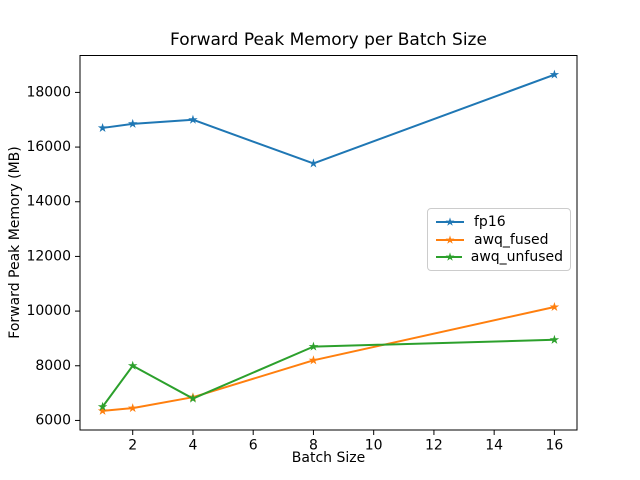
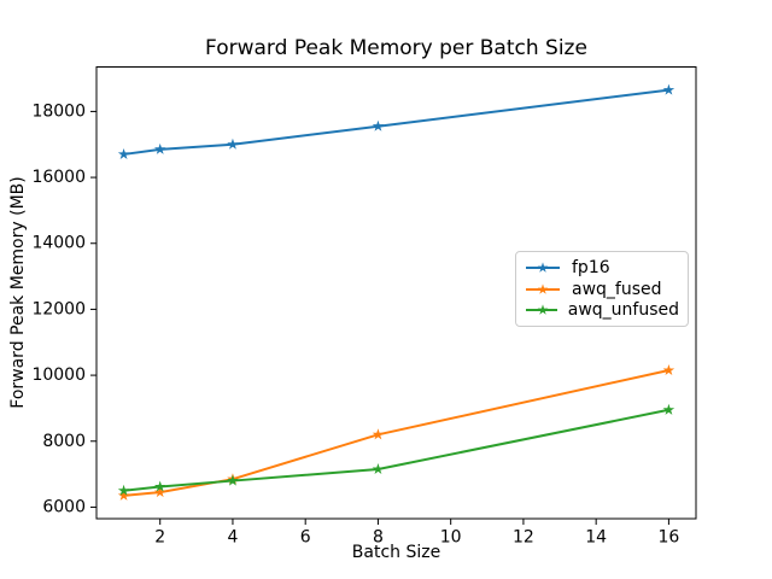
awq_unfused/2: 8000 -> 6600
fp16/8: 15400 -> 17600
awq_unfused/8: 8700 -> 7200
